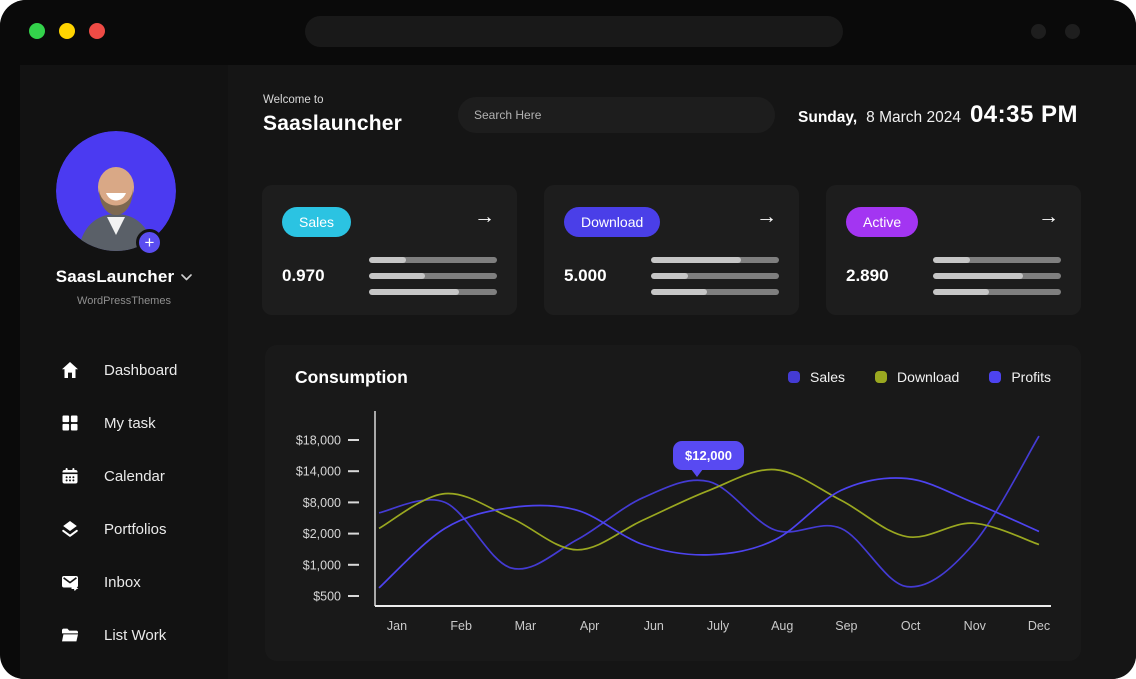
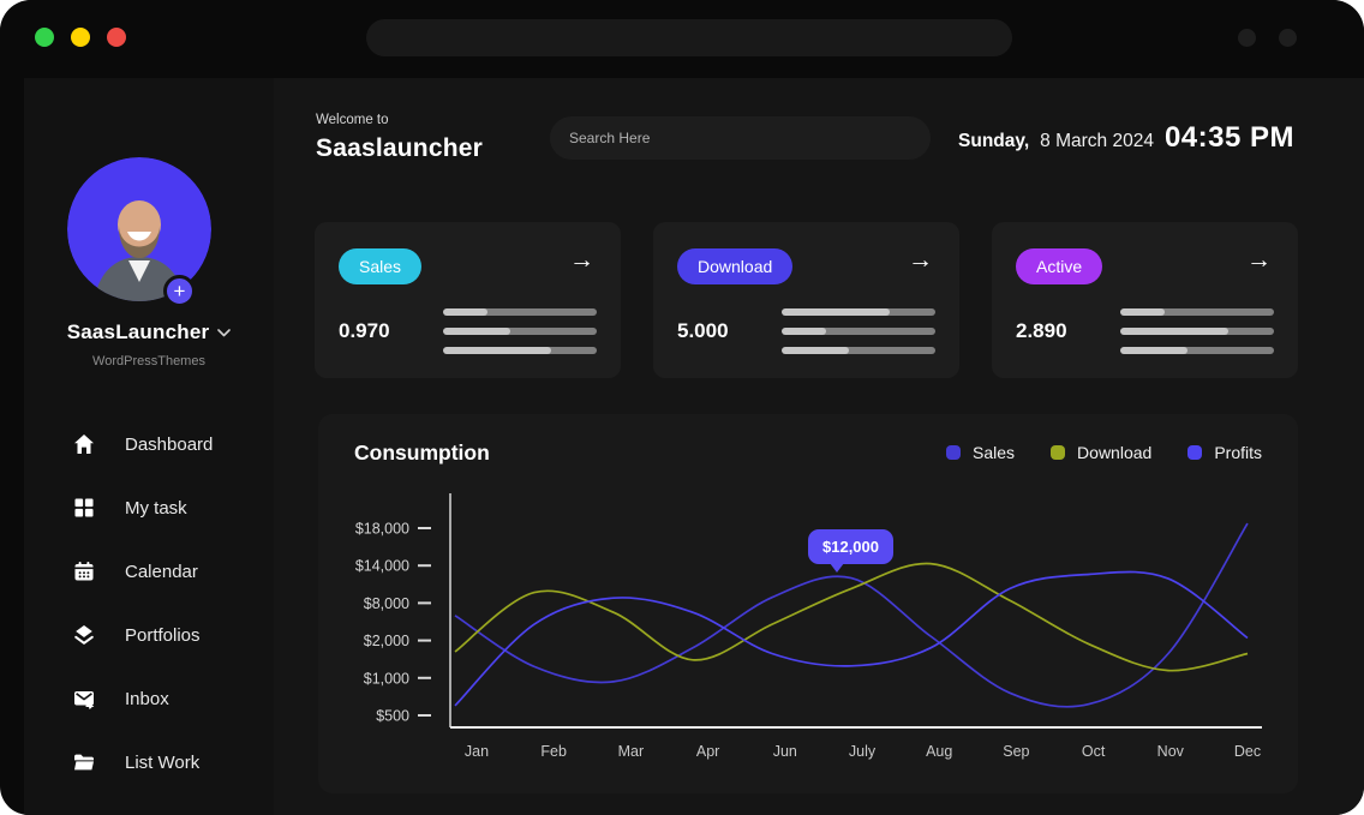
Download/Jan: $3000 -> $2000
Sales/Feb: $8000 -> $1000
Profits/Feb: $3000 -> $5000
Download/Mar: $5000 -> $6000
Profits/Mar: $7000 -> $9000
Sales/Sep: $3000 -> $1000
Download/Nov: $4000 -> $1000
Profits/Nov: $8000 -> $12000
